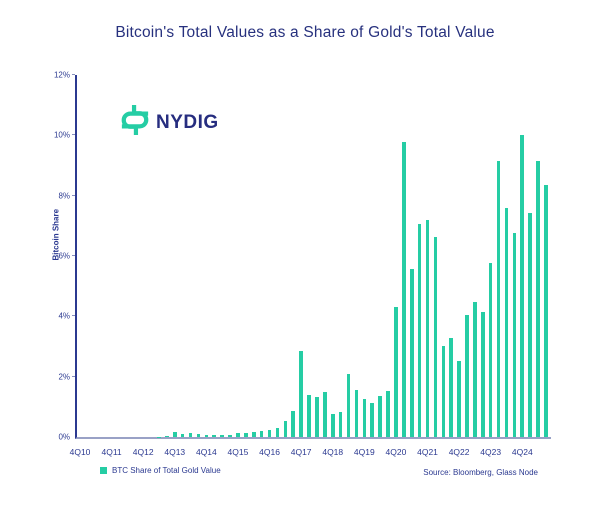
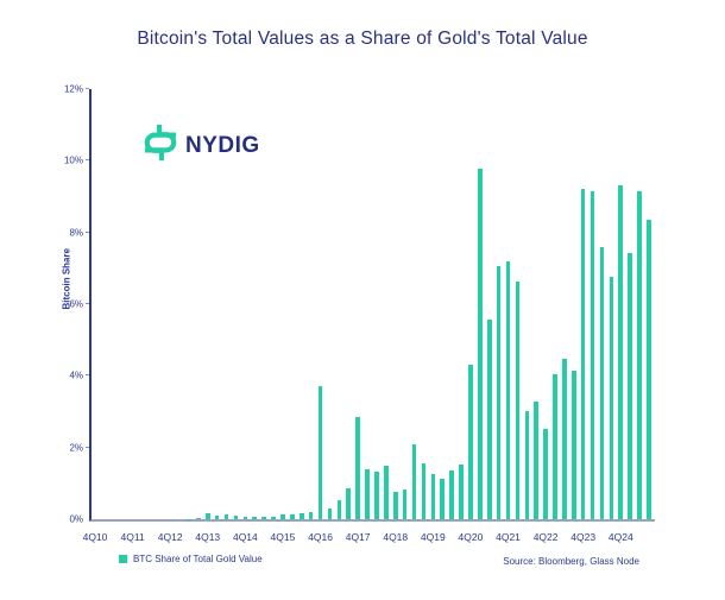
4Q16: 0.2% -> 3.7%
4Q23: 5.8% -> 9.2%
4Q24: 10.0% -> 9.3%
